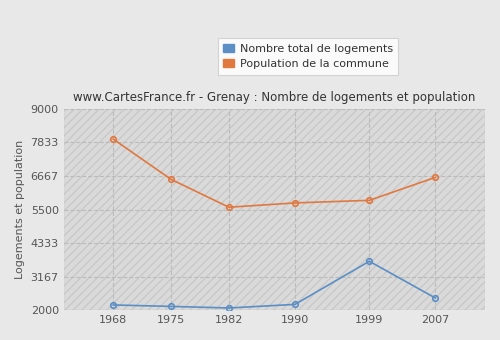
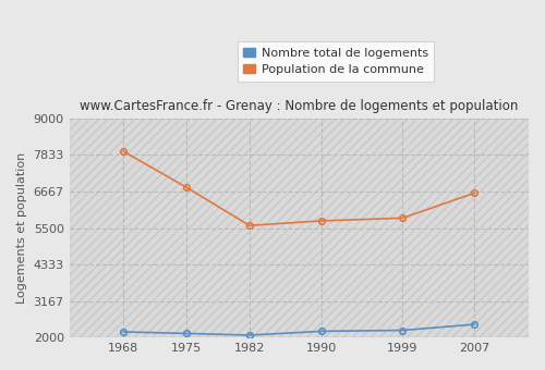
Population de la commune/1975: 6550 -> 6800
Nombre total de logements/1999: 3700 -> 2230
